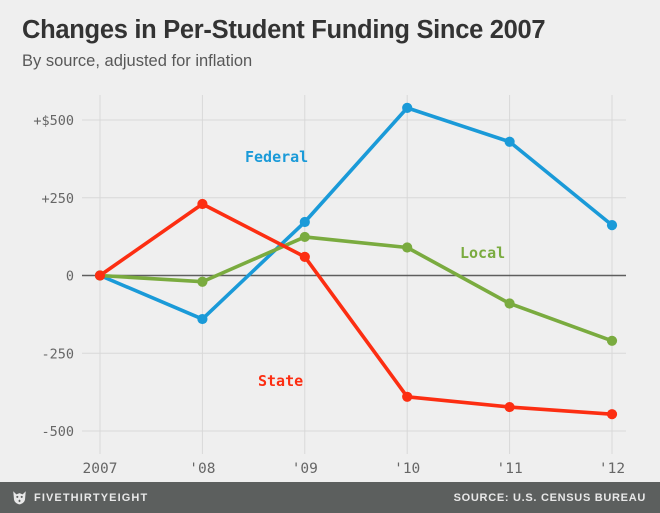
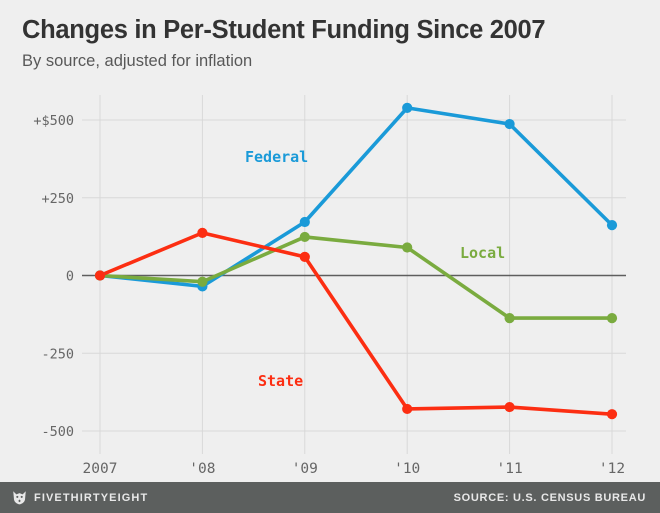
Federal/'08: -$140 -> -$40
State/'08: $230 -> $140
State/'10: -$390 -> -$430
Federal/'11: $430 -> $490
Local/'11: -$90 -> -$140
Local/'12: -$210 -> -$140
